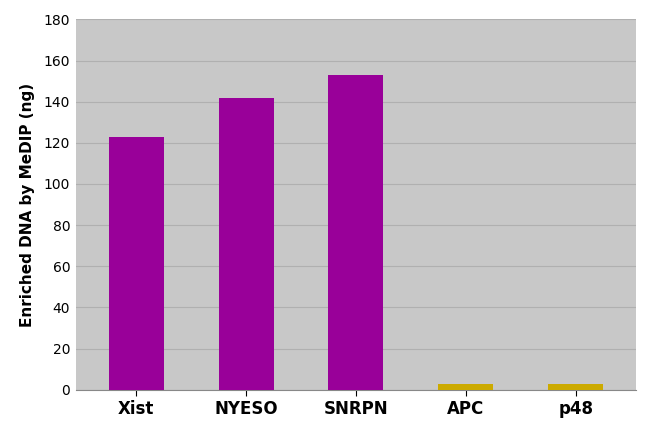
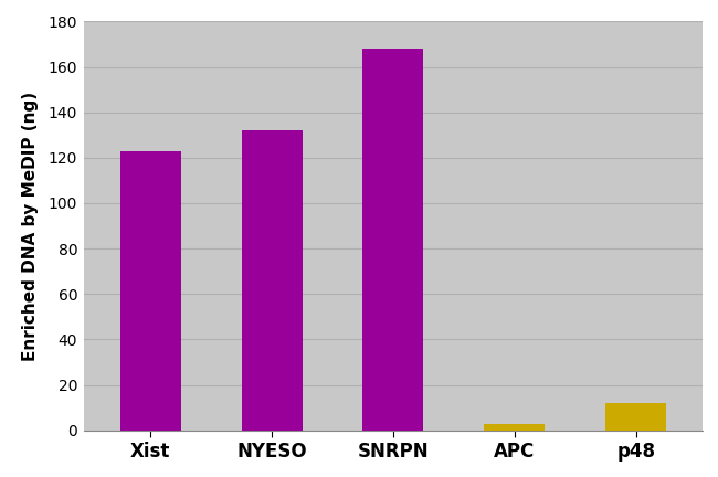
NYESO: 142 -> 132
SNRPN: 153 -> 168
p48: 3 -> 12
